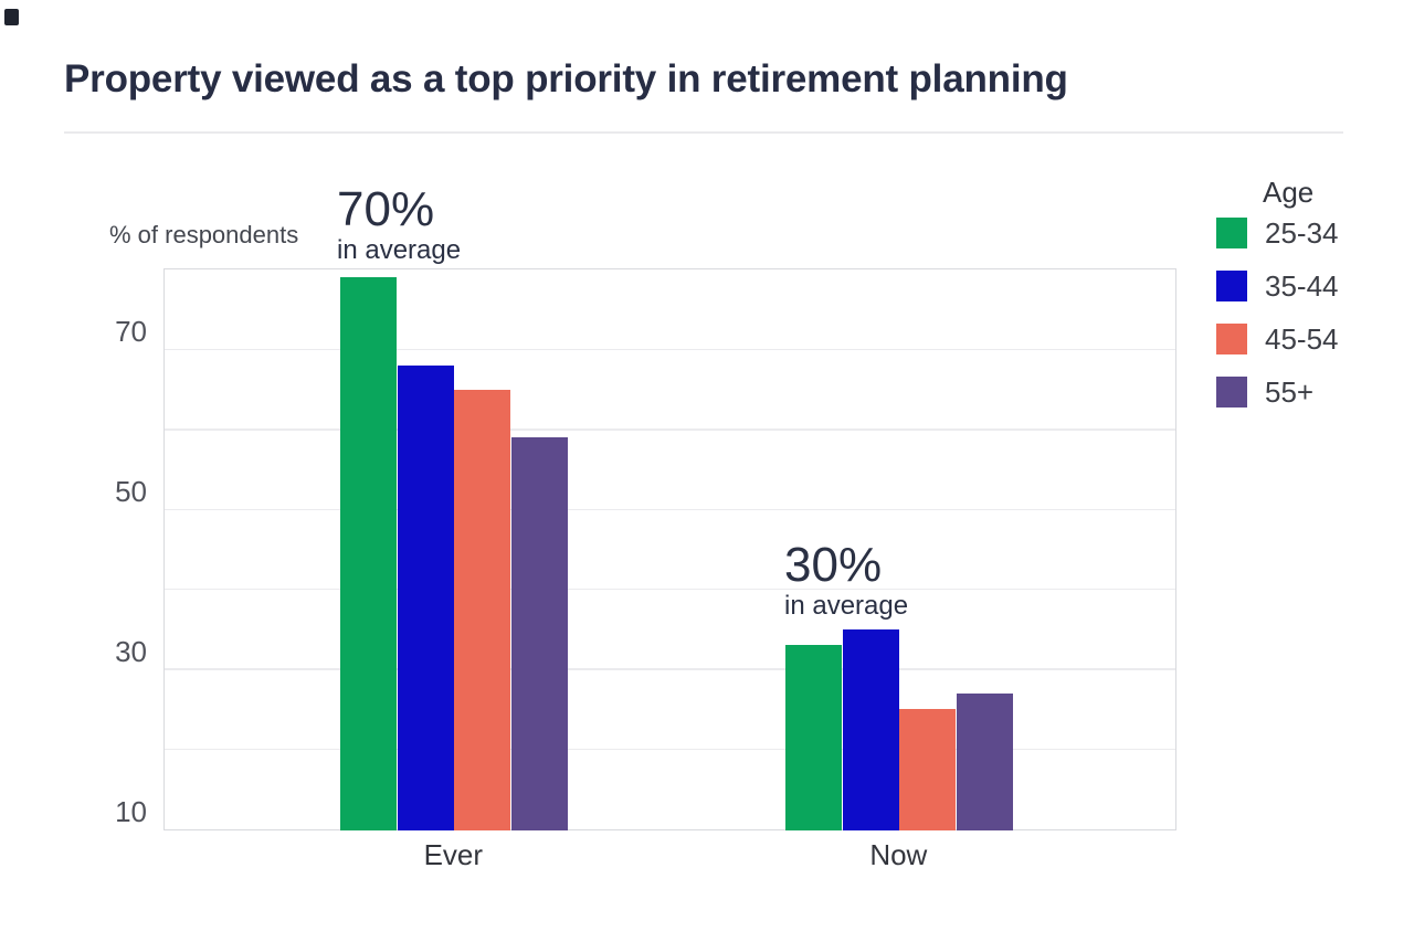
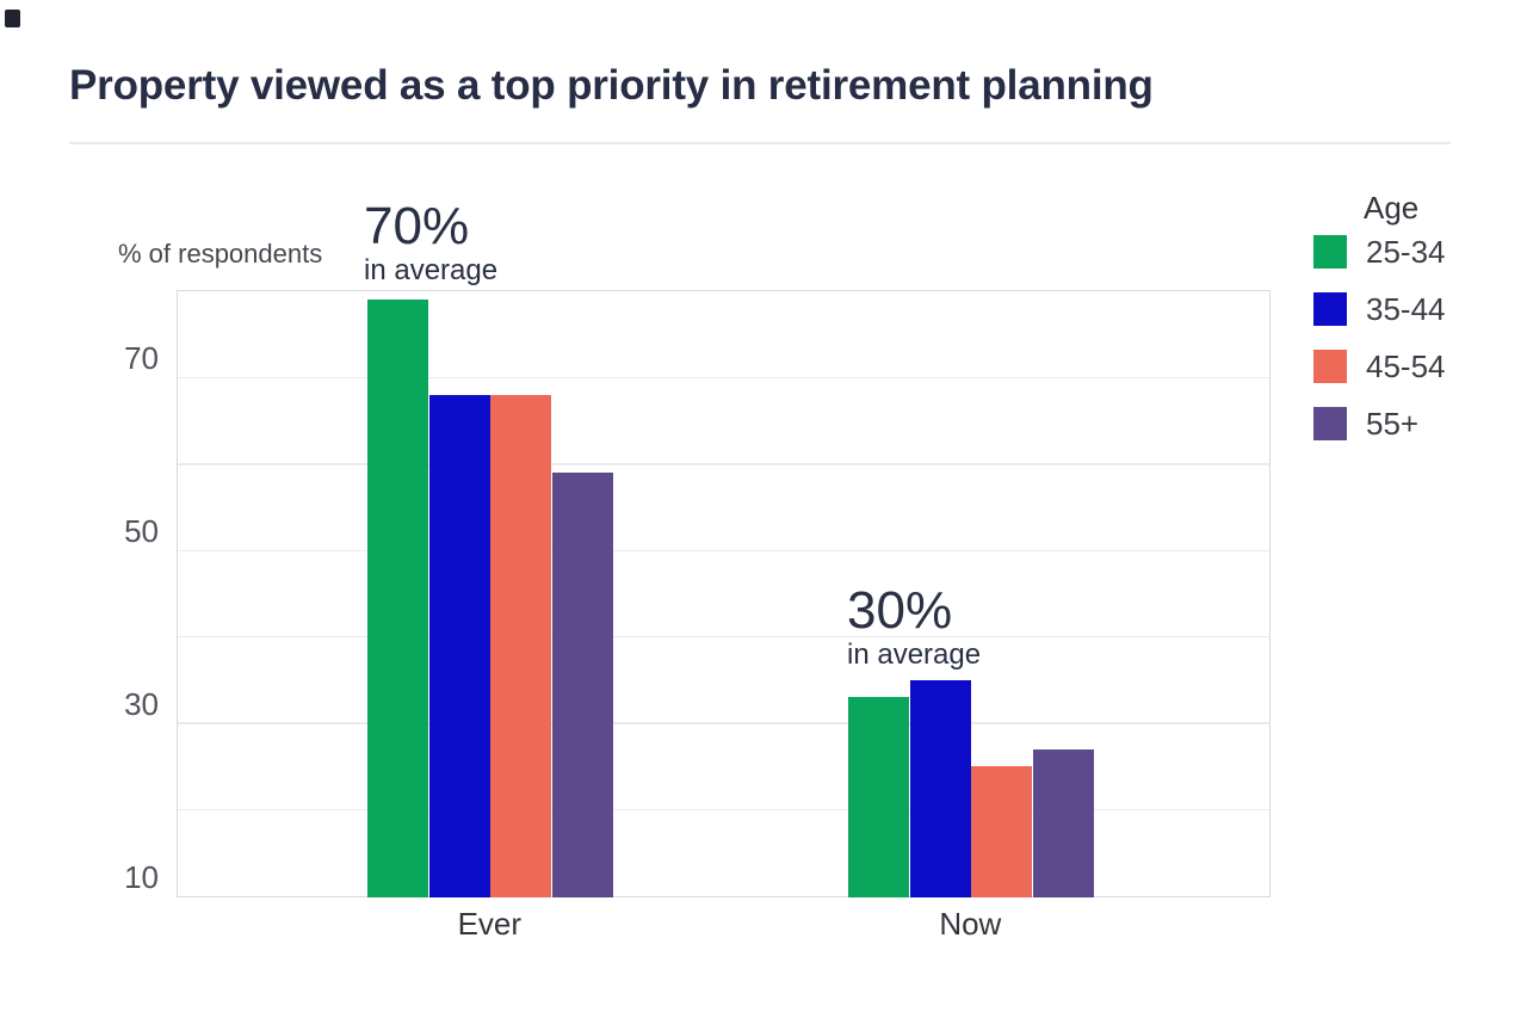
45-54/Ever: 65 -> 68
